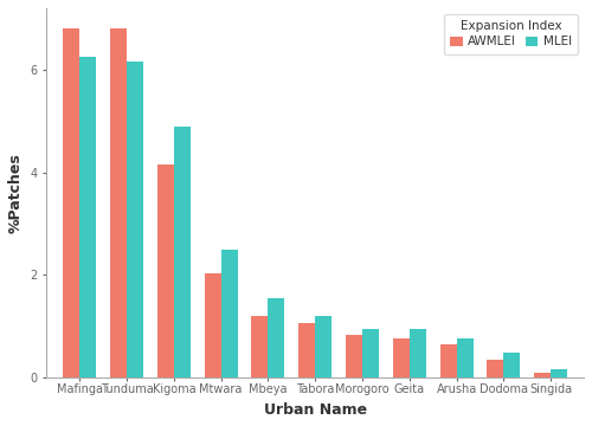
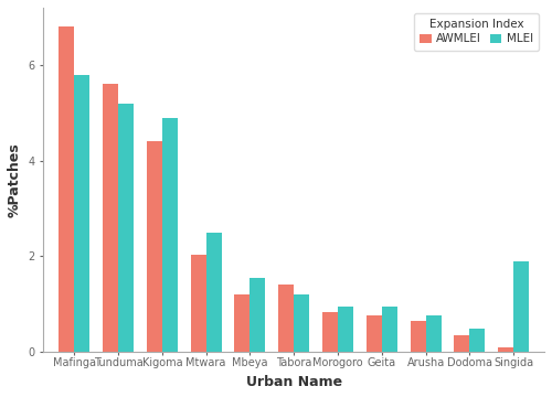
MLEI/Mafinga: 6.25 -> 5.80
AWMLEI/Tunduma: 6.80 -> 5.60
MLEI/Tunduma: 6.15 -> 5.20
AWMLEI/Kigoma: 4.15 -> 4.40
AWMLEI/Tabora: 1.05 -> 1.40
MLEI/Singida: 0.15 -> 1.90
